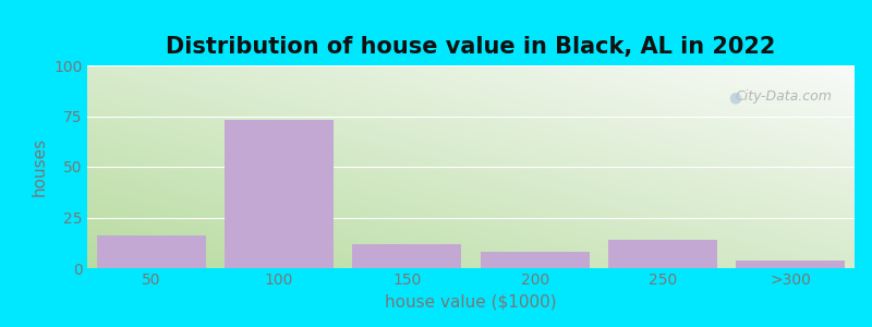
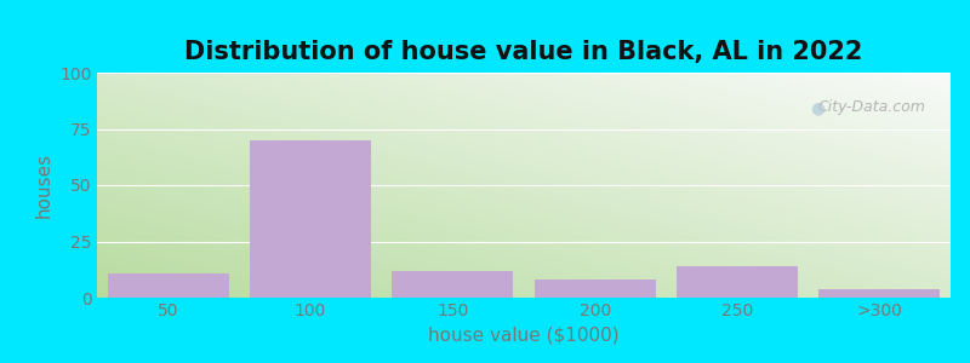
50: 16 -> 11
100: 73 -> 70
